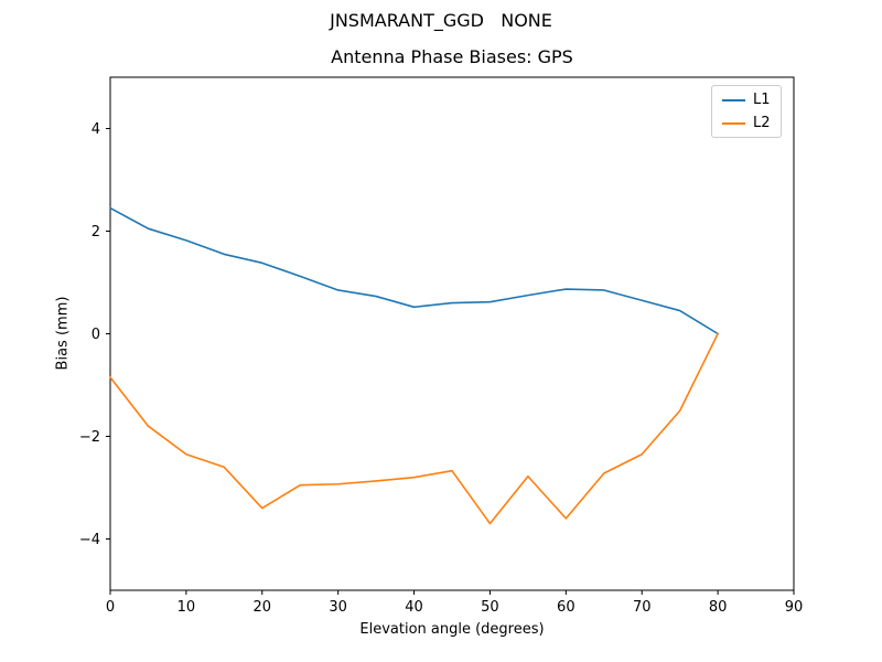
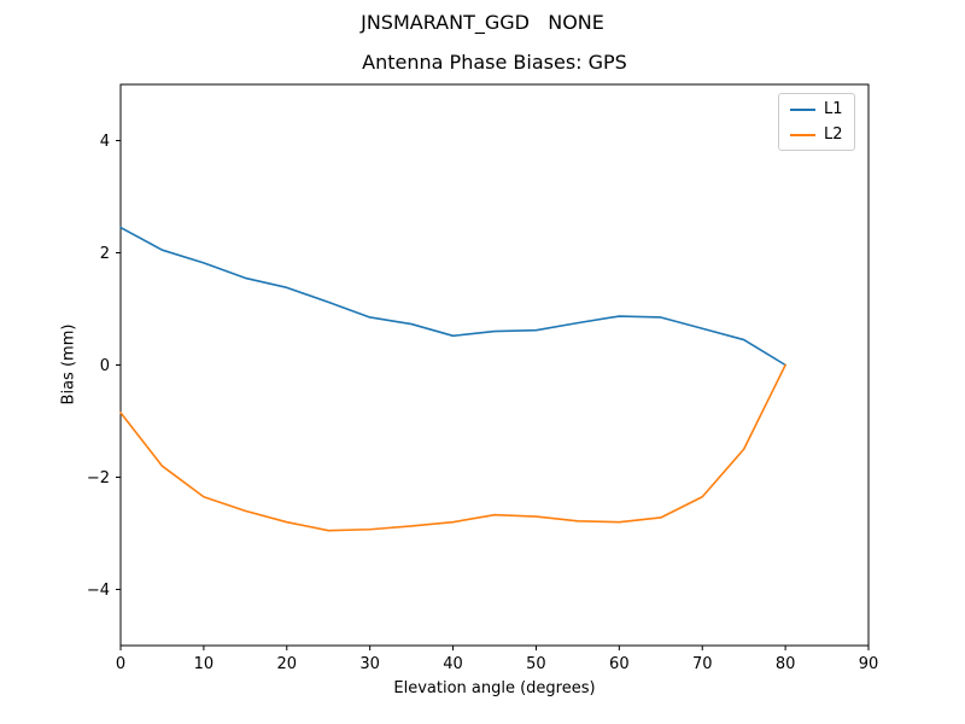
L2/20: -3.4 -> -2.8
L2/50: -3.7 -> -2.7
L2/60: -3.6 -> -2.8
